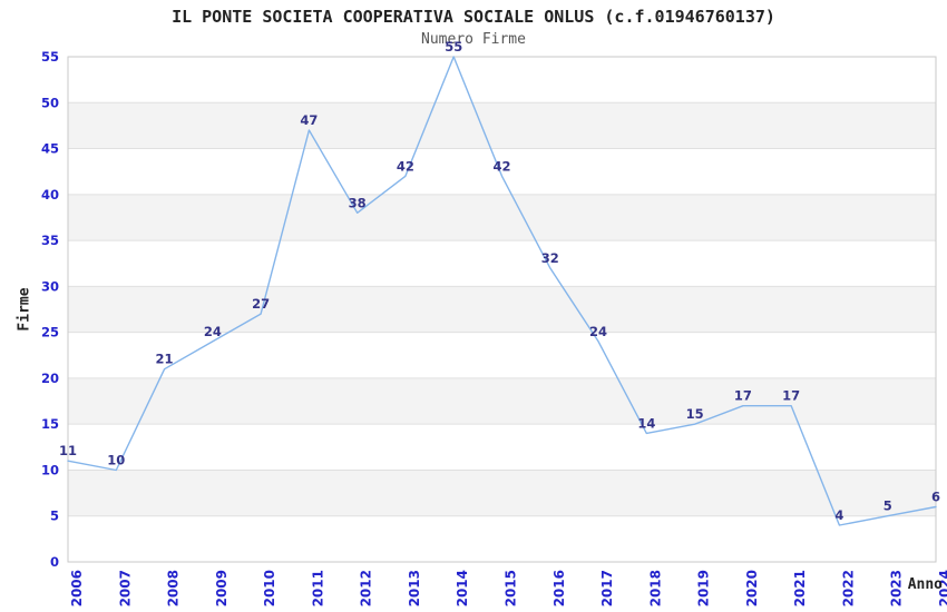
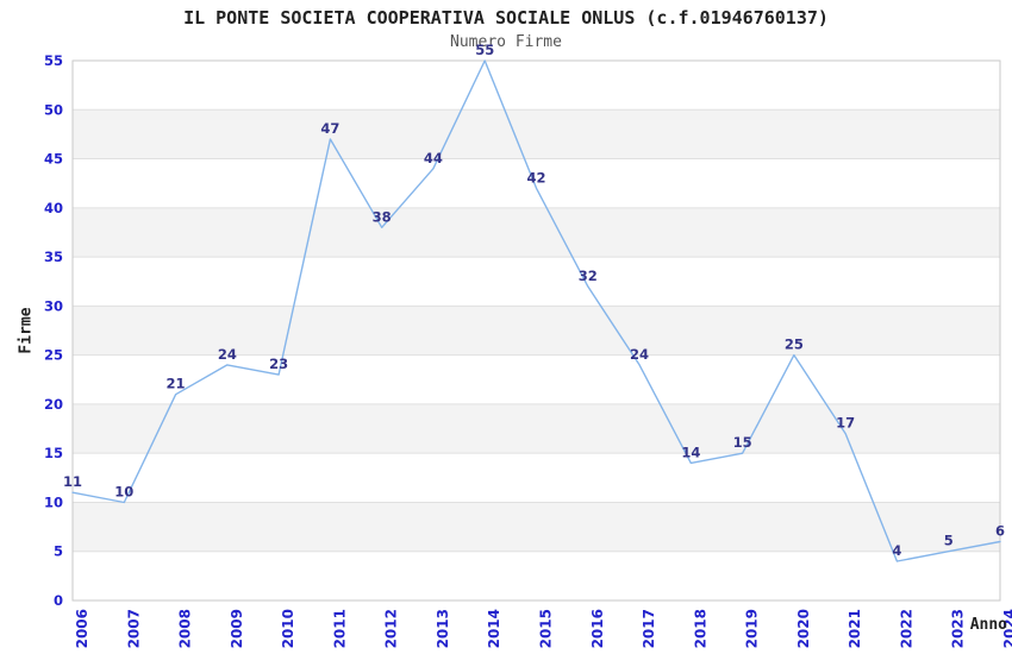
2010: 27 -> 23
2013: 42 -> 44
2020: 17 -> 25
